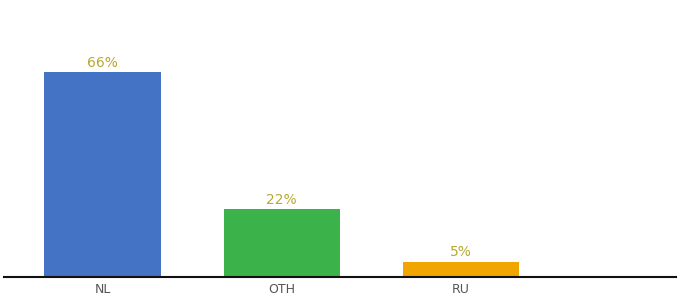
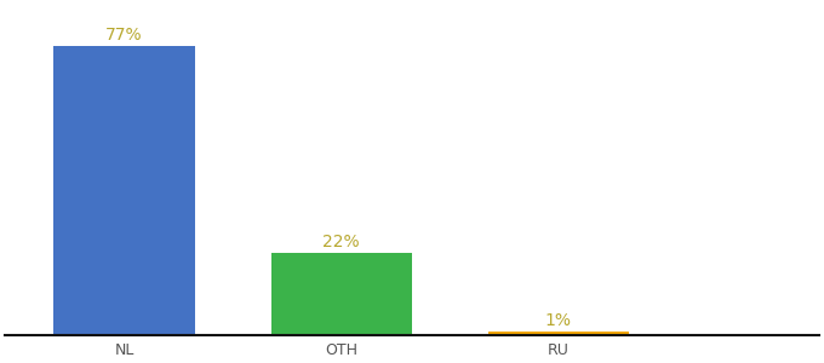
NL: 66% -> 77%
RU: 5% -> 1%
